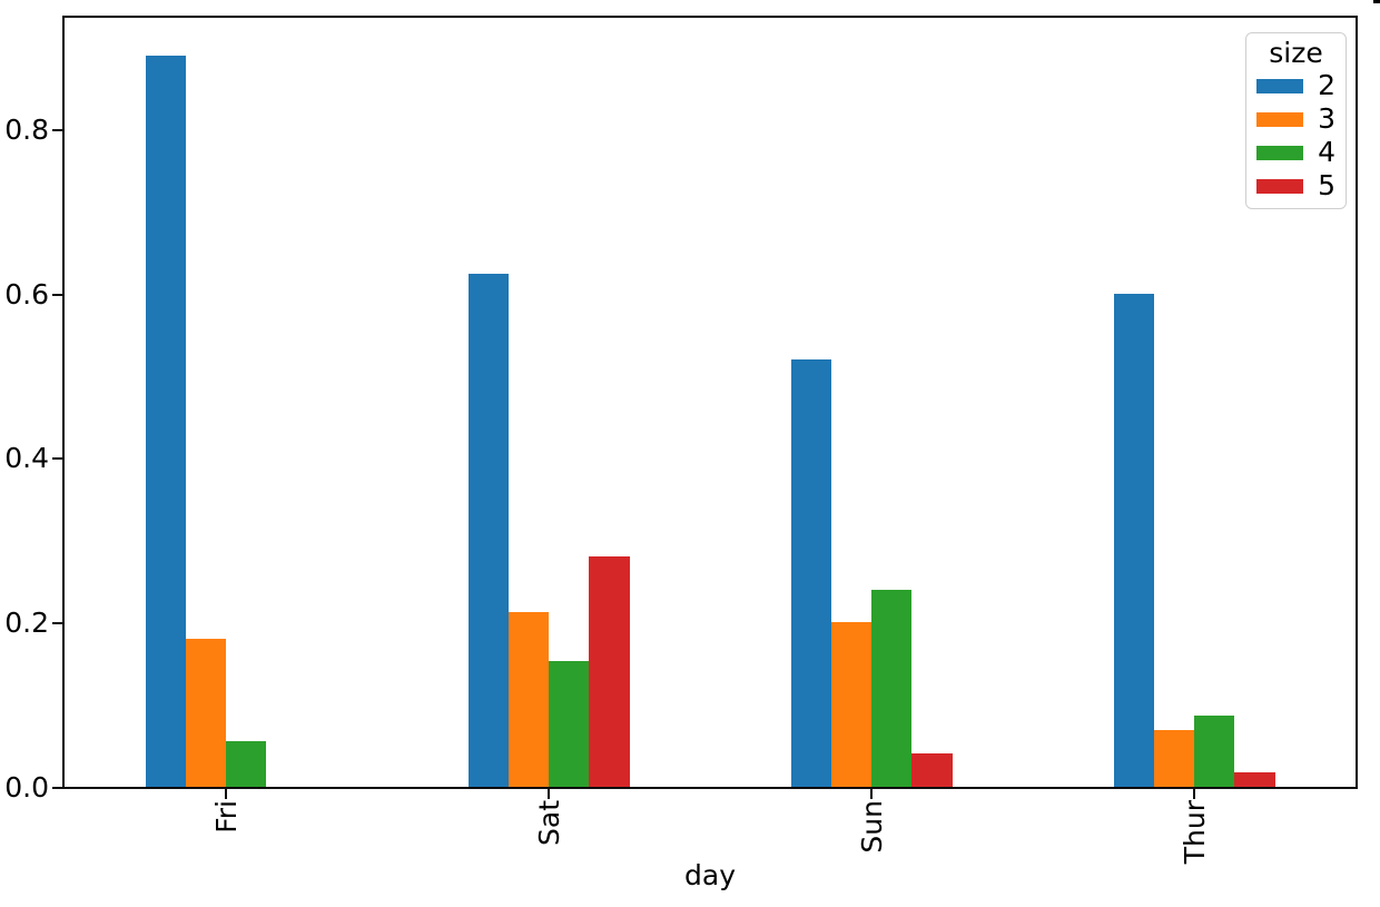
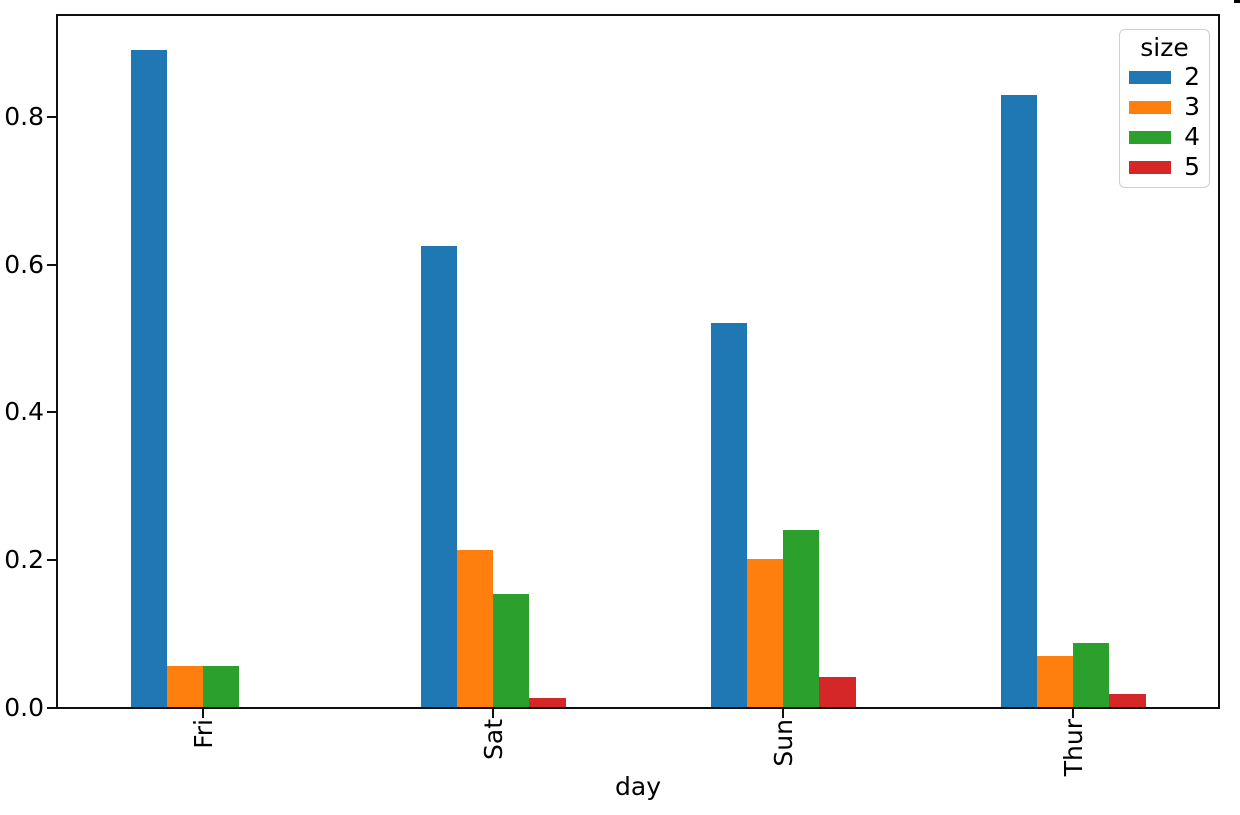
3/Fri: 0.18 -> 0.06
5/Sat: 0.28 -> 0.01
2/Thur: 0.60 -> 0.83
